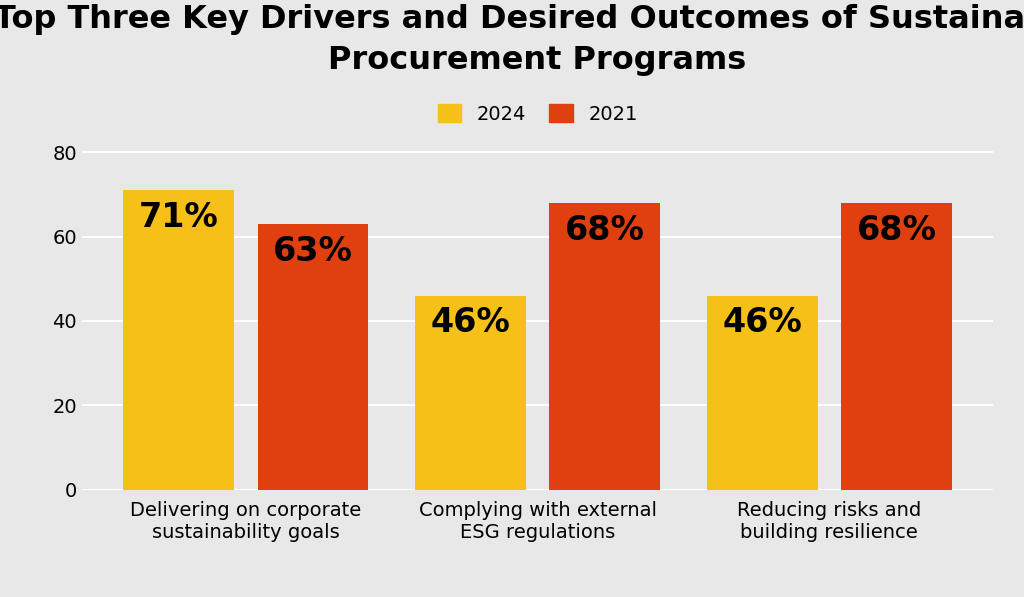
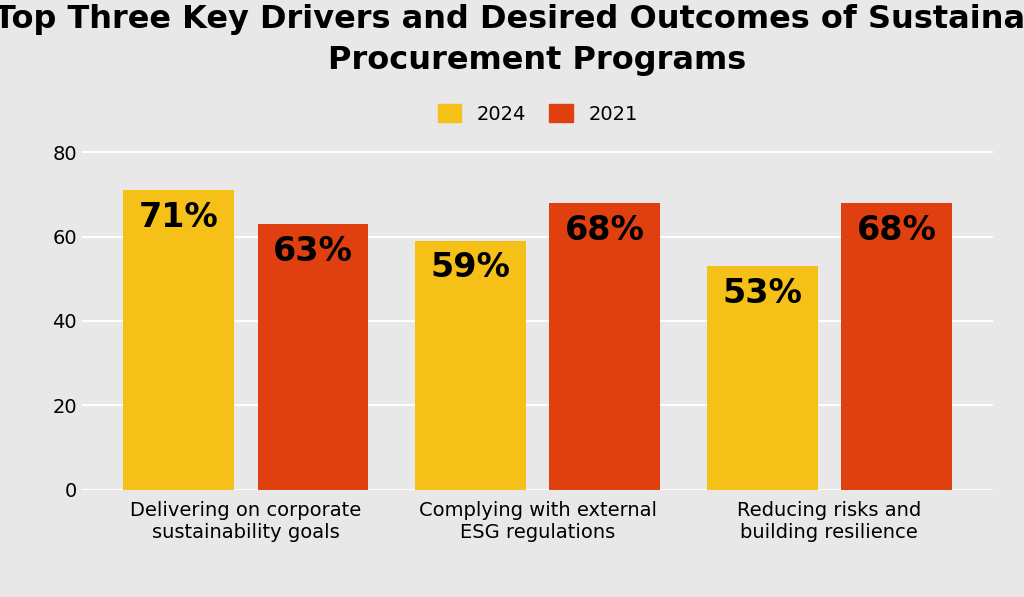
2024/Complying with external ESG regulations: 46% -> 59%
2024/Reducing risks and building resilience: 46% -> 53%
